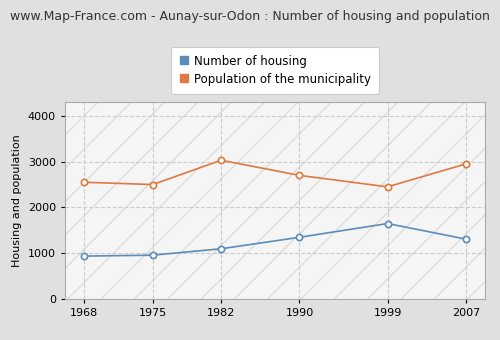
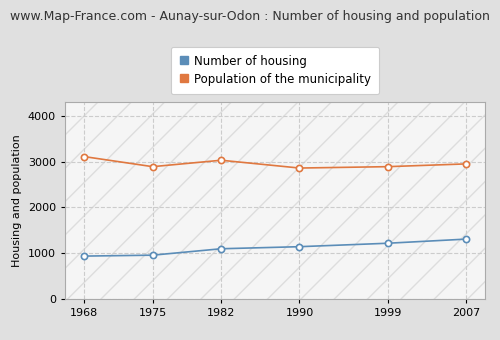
Population of the municipality/1968: 2550 -> 3110
Population of the municipality/1975: 2500 -> 2890
Number of housing/1990: 1350 -> 1140
Population of the municipality/1990: 2700 -> 2860
Number of housing/1999: 1650 -> 1220
Population of the municipality/1999: 2450 -> 2890
